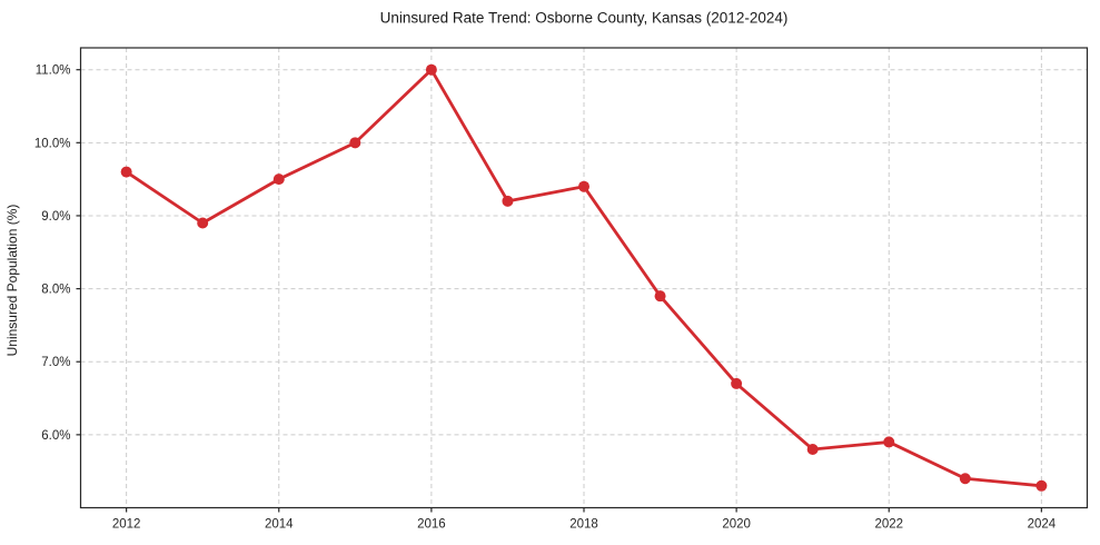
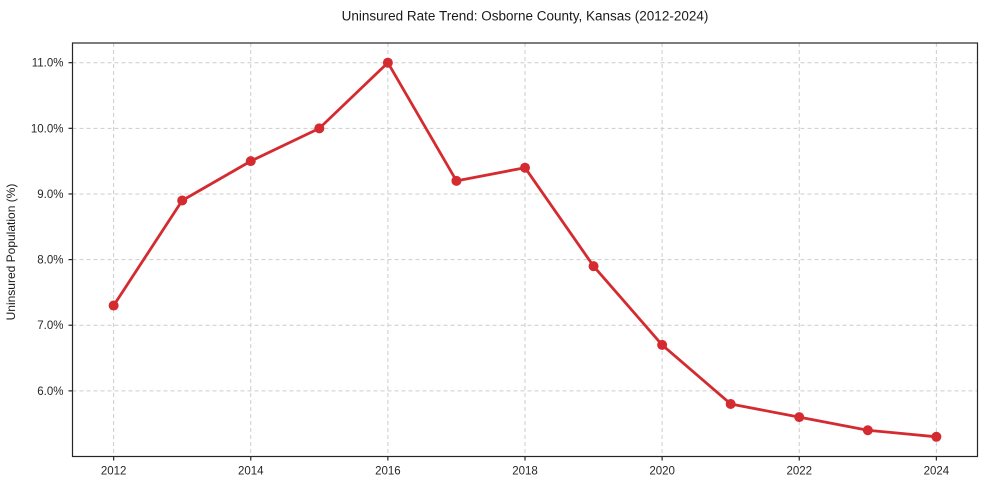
2012: 9.6% -> 7.3%
2022: 5.9% -> 5.6%
